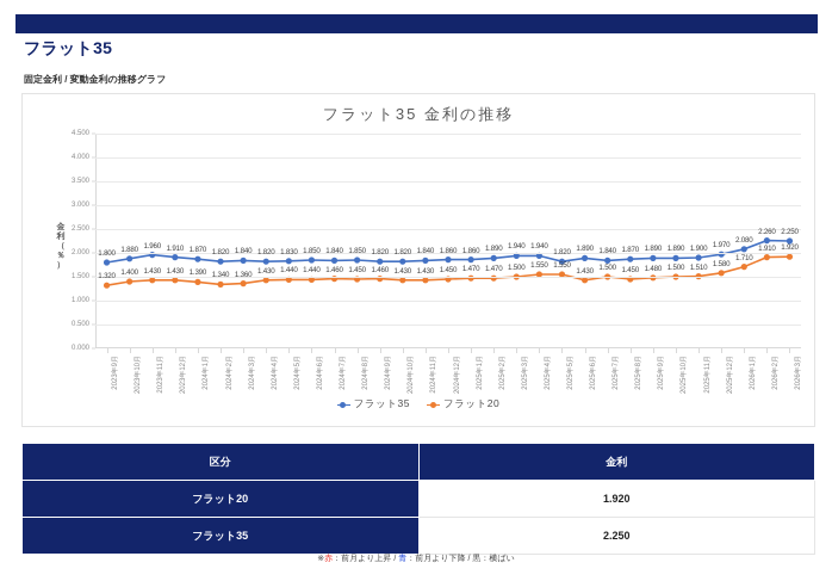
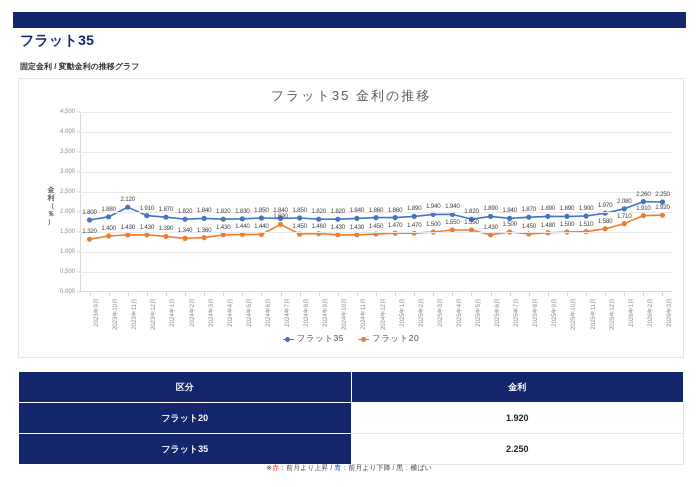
フラット35/2023年11月: 1.960 -> 2.120
フラット20/2024年7月: 1.460 -> 1.690
